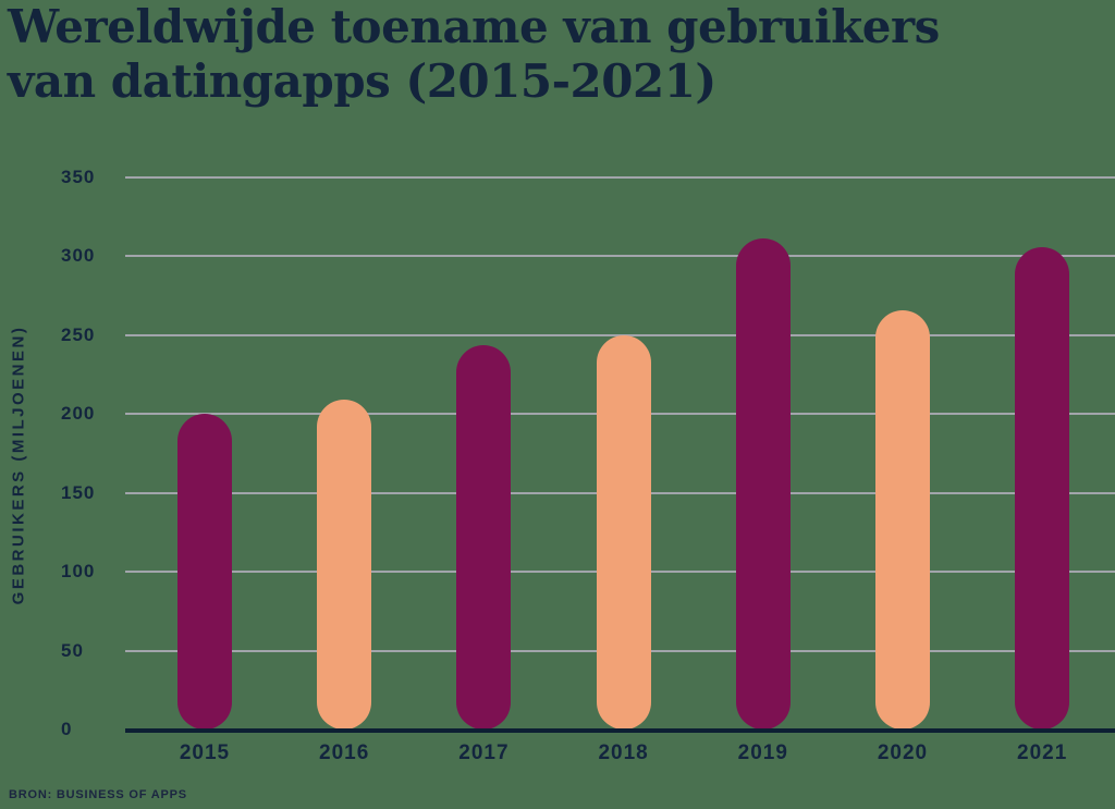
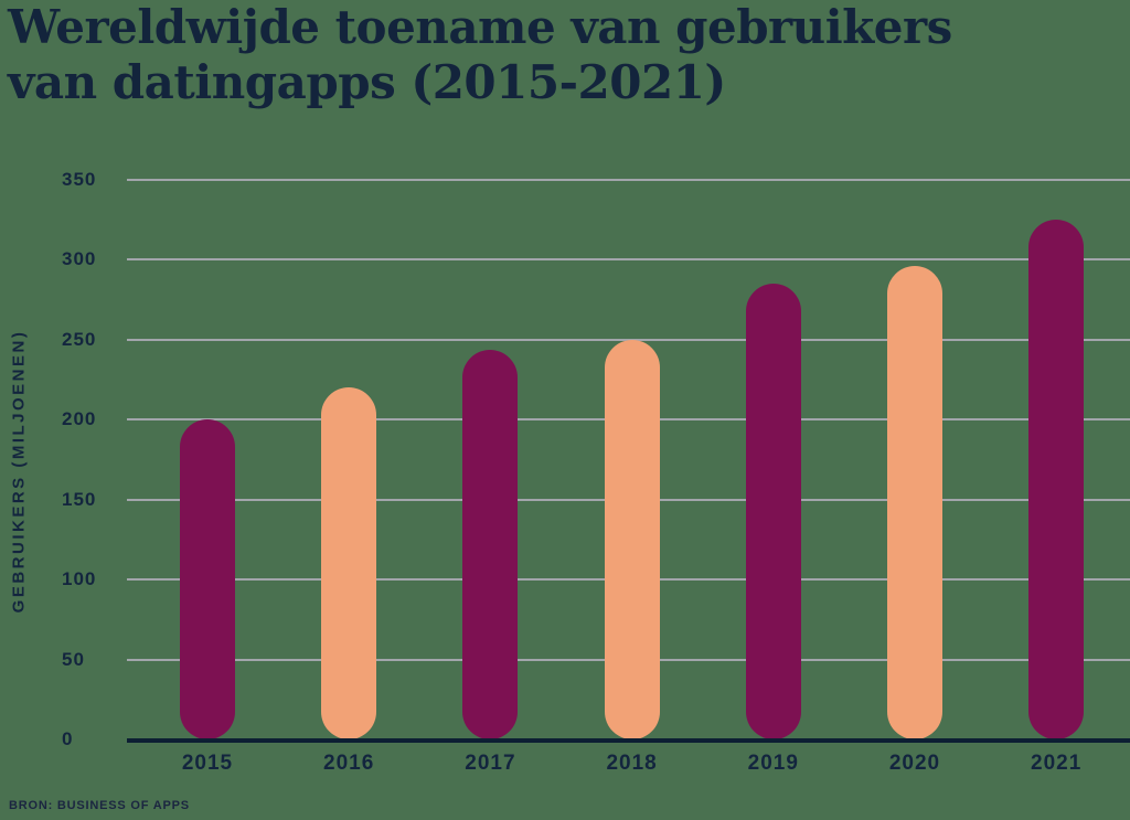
2016: 209 -> 220
2019: 311 -> 285
2020: 266 -> 296
2021: 306 -> 325
